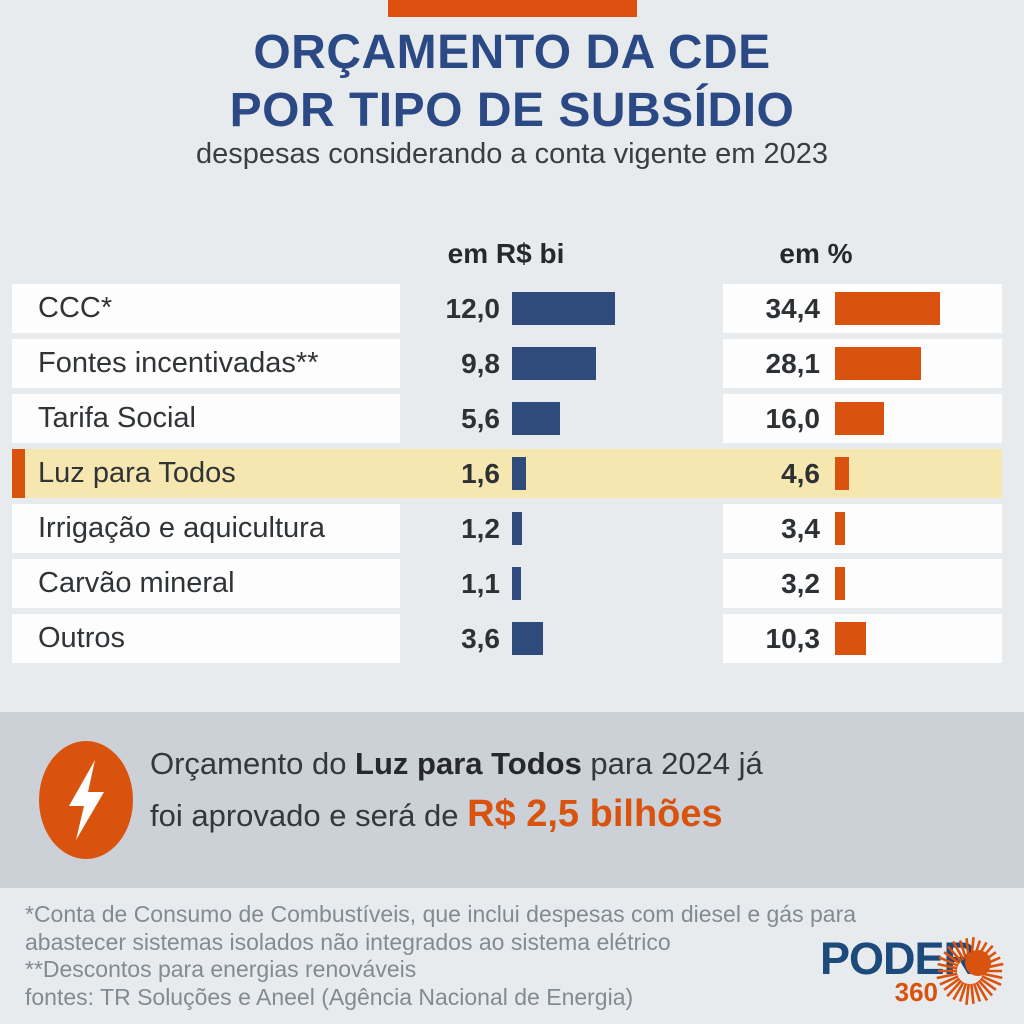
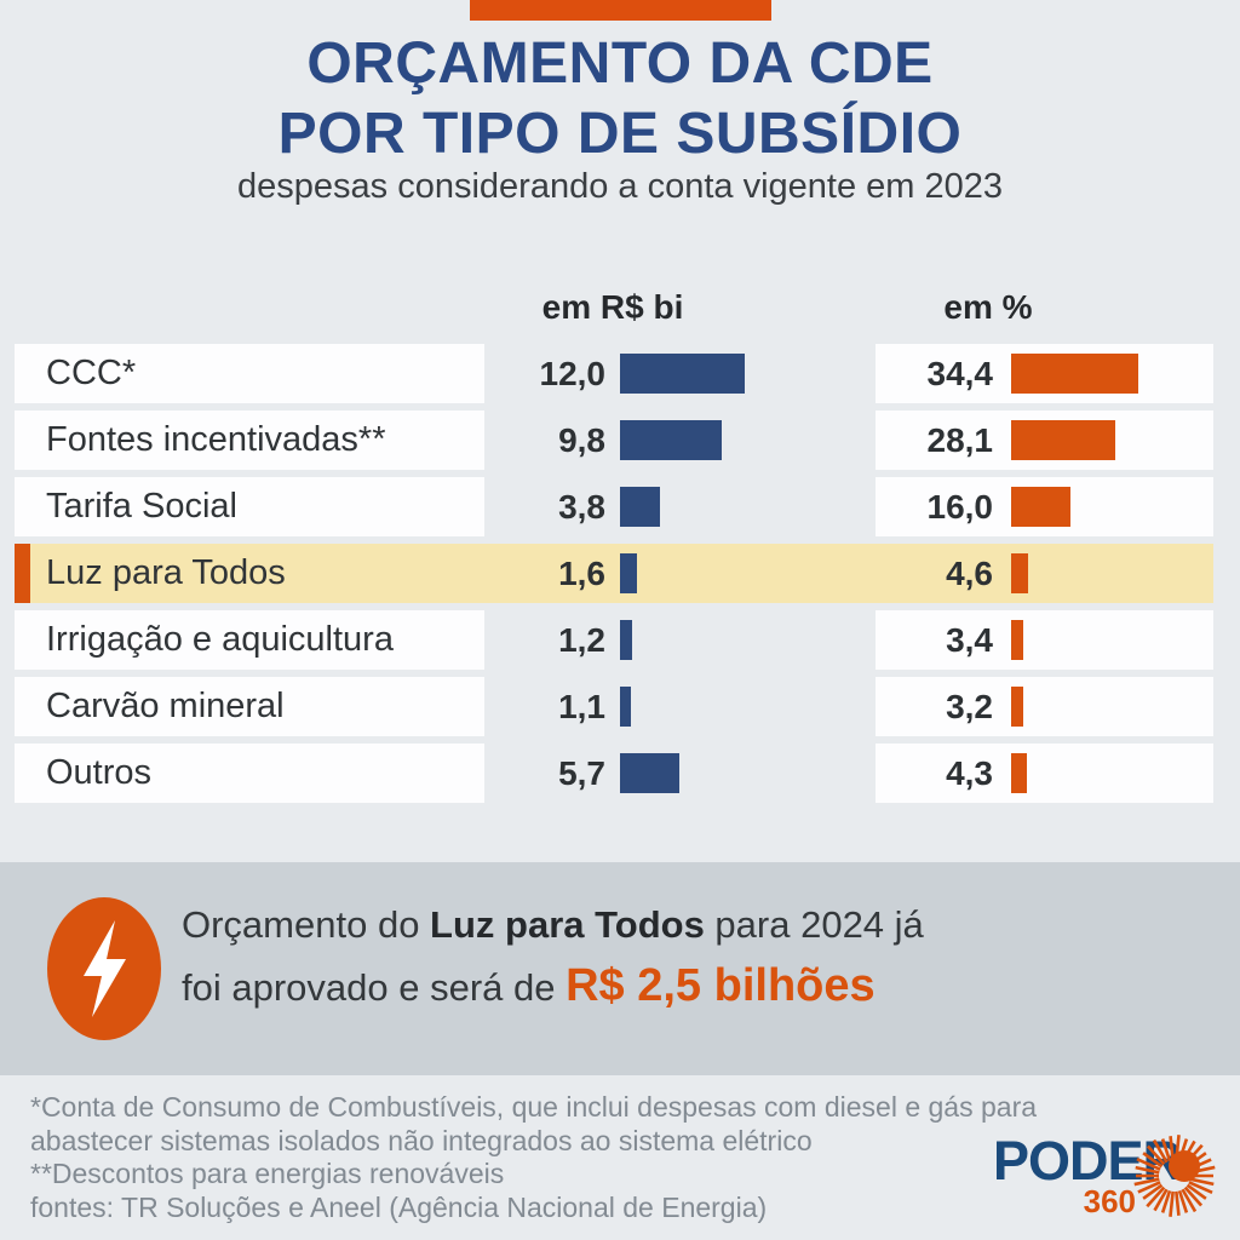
em R$ bi/Tarifa Social: 5,6 -> 3,8
em R$ bi/Outros: 3,6 -> 5,7
em %/Outros: 10,3 -> 4,3
